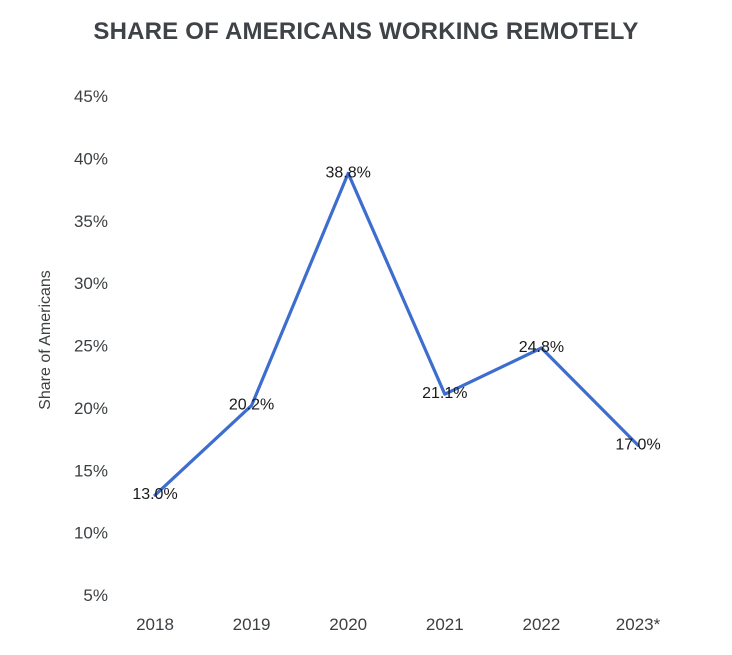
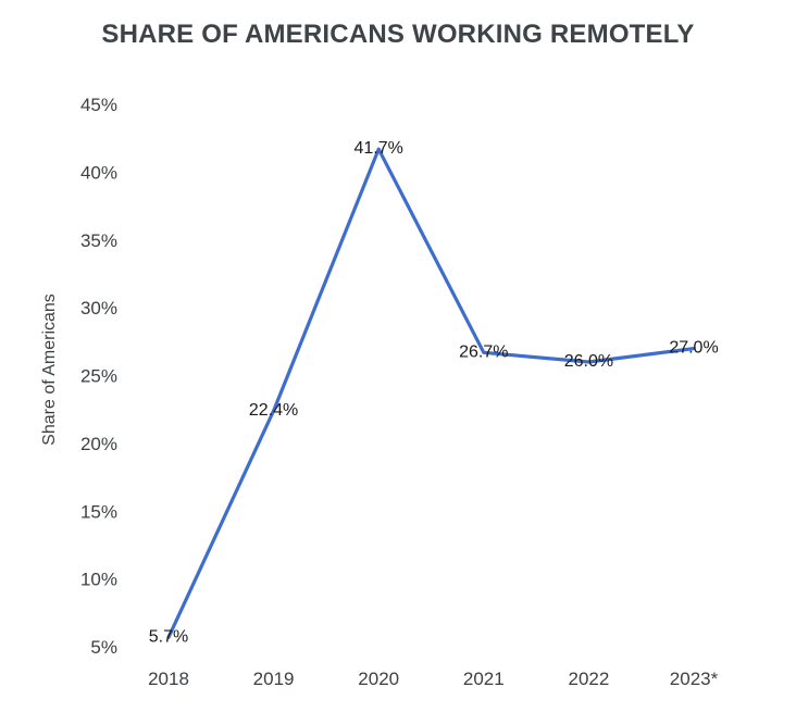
2018: 13.0% -> 5.7%
2019: 20.2% -> 22.4%
2020: 38.8% -> 41.7%
2021: 21.1% -> 26.7%
2022: 24.8% -> 26.0%
2023*: 17.0% -> 27.0%
